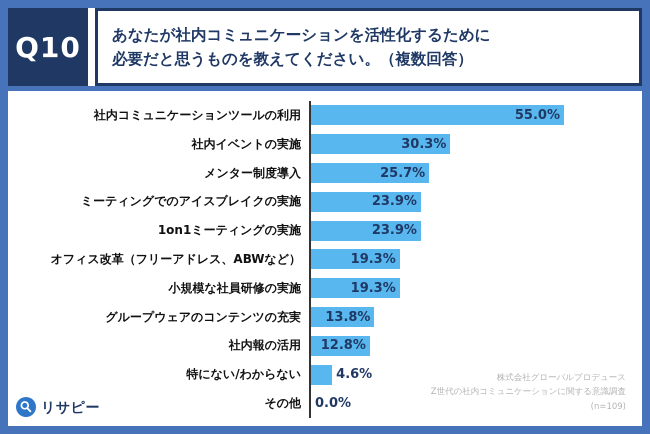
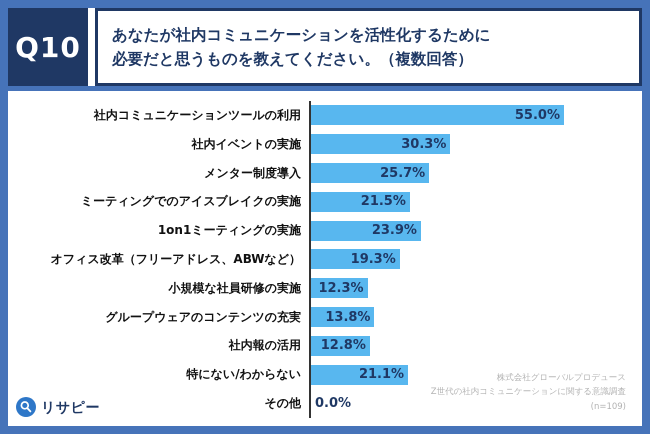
ミーティングでのアイスブレイクの実施: 23.9% -> 21.5%
小規模な社員研修の実施: 19.3% -> 12.3%
特にない/わからない: 4.6% -> 21.1%
